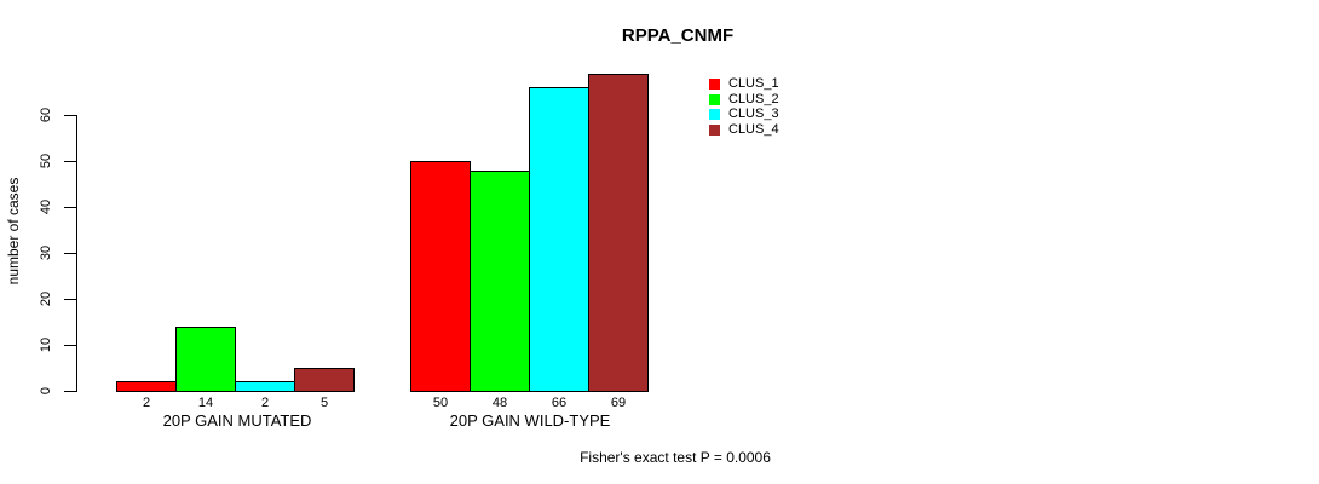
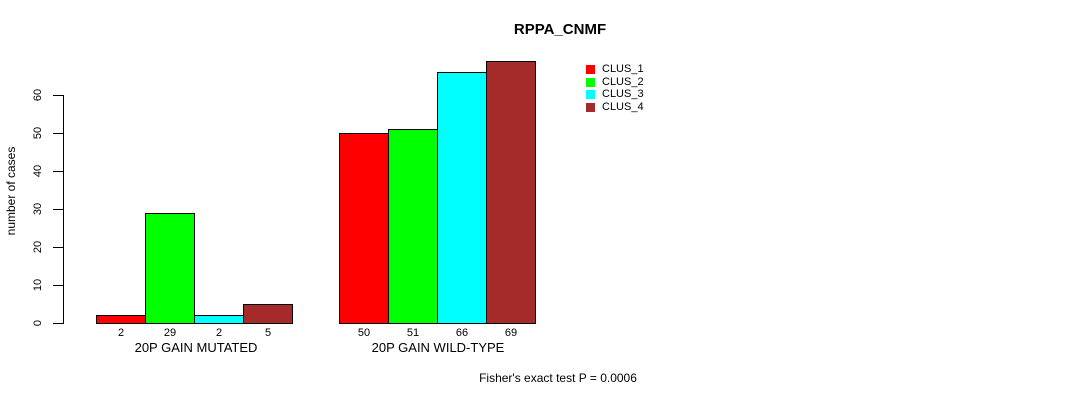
CLUS_2/20P GAIN MUTATED: 14 -> 29
CLUS_2/20P GAIN WILD-TYPE: 48 -> 51
